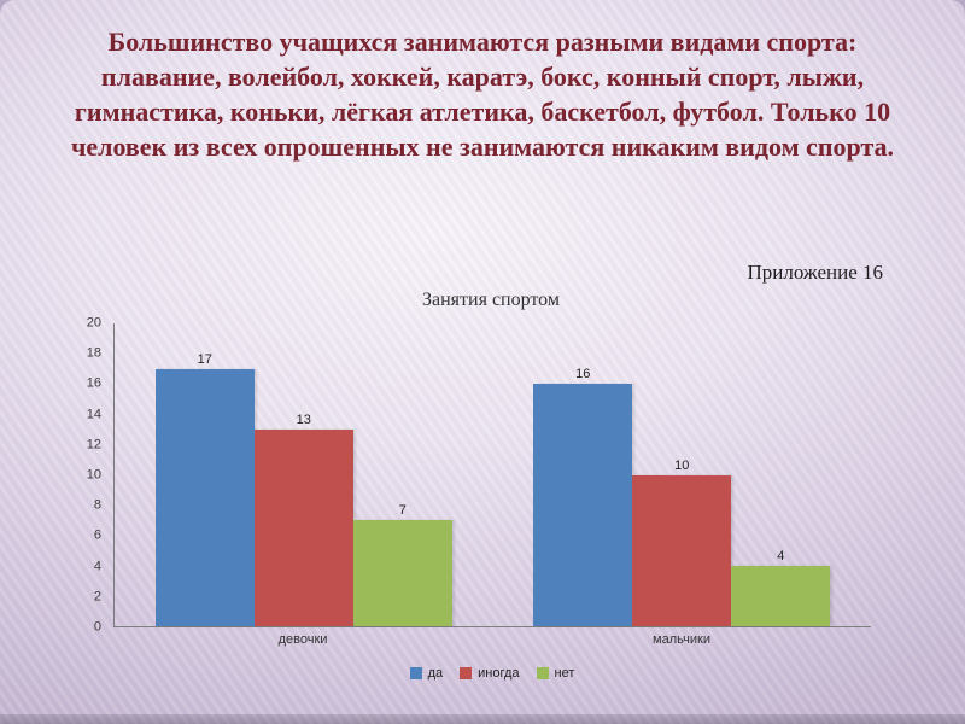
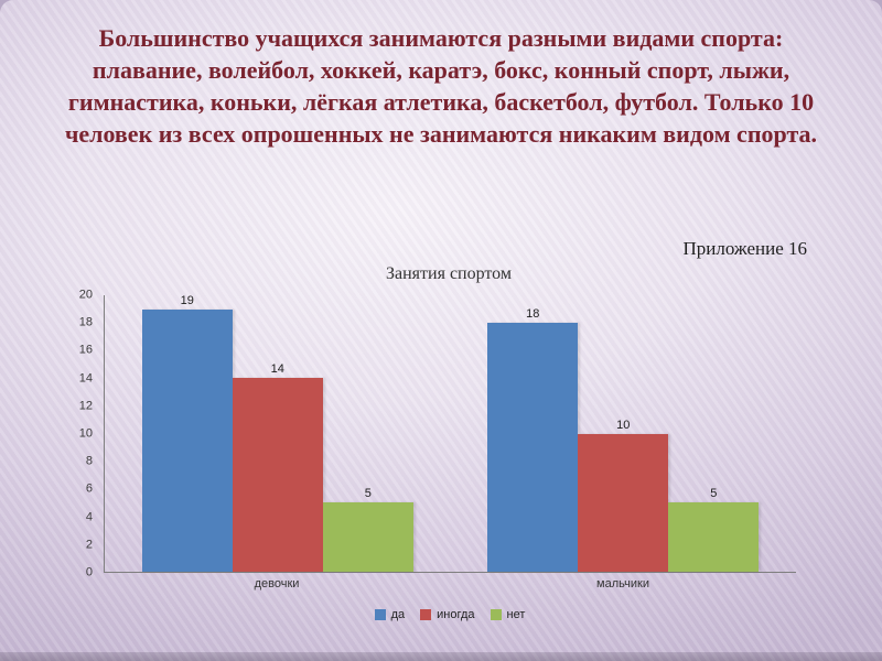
да/девочки: 17 -> 19
иногда/девочки: 13 -> 14
нет/девочки: 7 -> 5
да/мальчики: 16 -> 18
нет/мальчики: 4 -> 5
